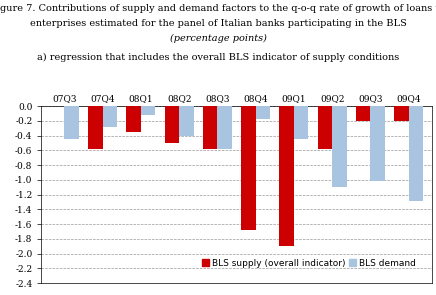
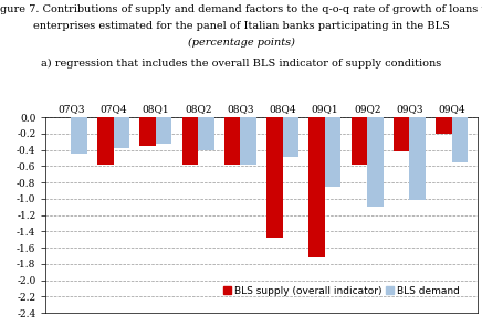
BLS demand/07Q4: -0.28 -> -0.38
BLS demand/08Q1: -0.12 -> -0.32
BLS supply (overall indicator)/08Q2: -0.50 -> -0.58
BLS supply (overall indicator)/08Q4: -1.68 -> -1.47
BLS demand/08Q4: -0.18 -> -0.48
BLS supply (overall indicator)/09Q1: -1.90 -> -1.72
BLS demand/09Q1: -0.44 -> -0.85
BLS supply (overall indicator)/09Q3: -0.20 -> -0.42
BLS demand/09Q4: -1.28 -> -0.55
